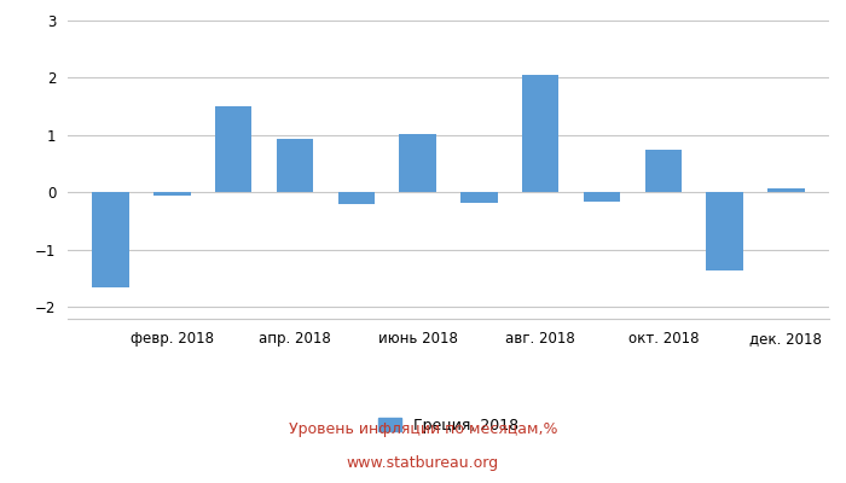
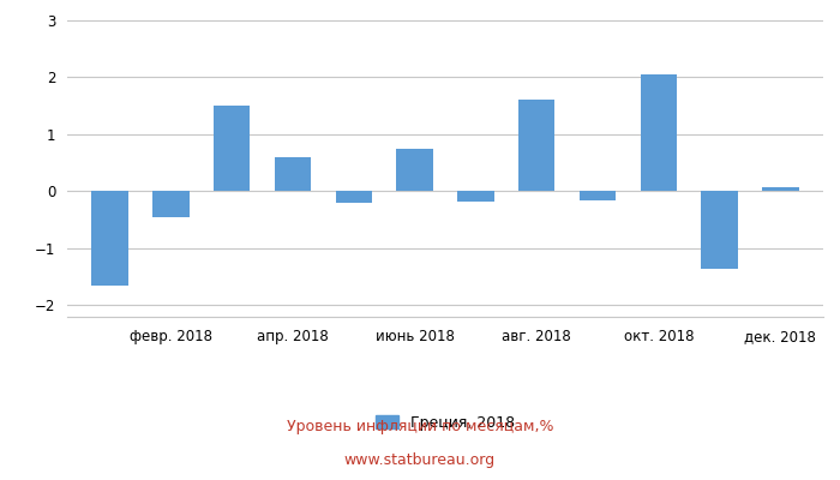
февр. 2018: -0.05 -> -0.45
апр. 2018: 0.93 -> 0.60
июнь 2018: 1.02 -> 0.75
авг. 2018: 2.05 -> 1.60
окт. 2018: 0.75 -> 2.05
